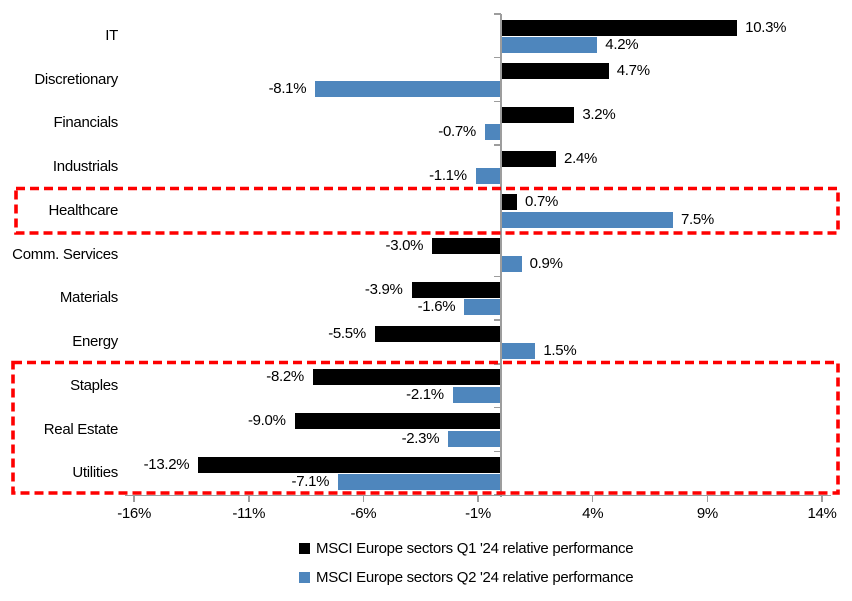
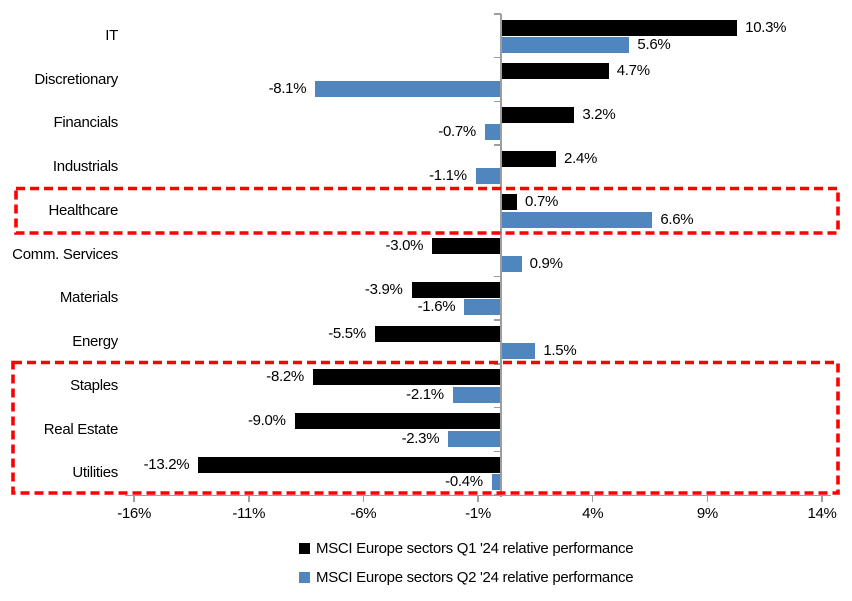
MSCI Europe sectors Q2 '24 relative performance/IT: 4.2% -> 5.6%
MSCI Europe sectors Q2 '24 relative performance/Healthcare: 7.5% -> 6.6%
MSCI Europe sectors Q2 '24 relative performance/Utilities: -7.1% -> -0.4%
